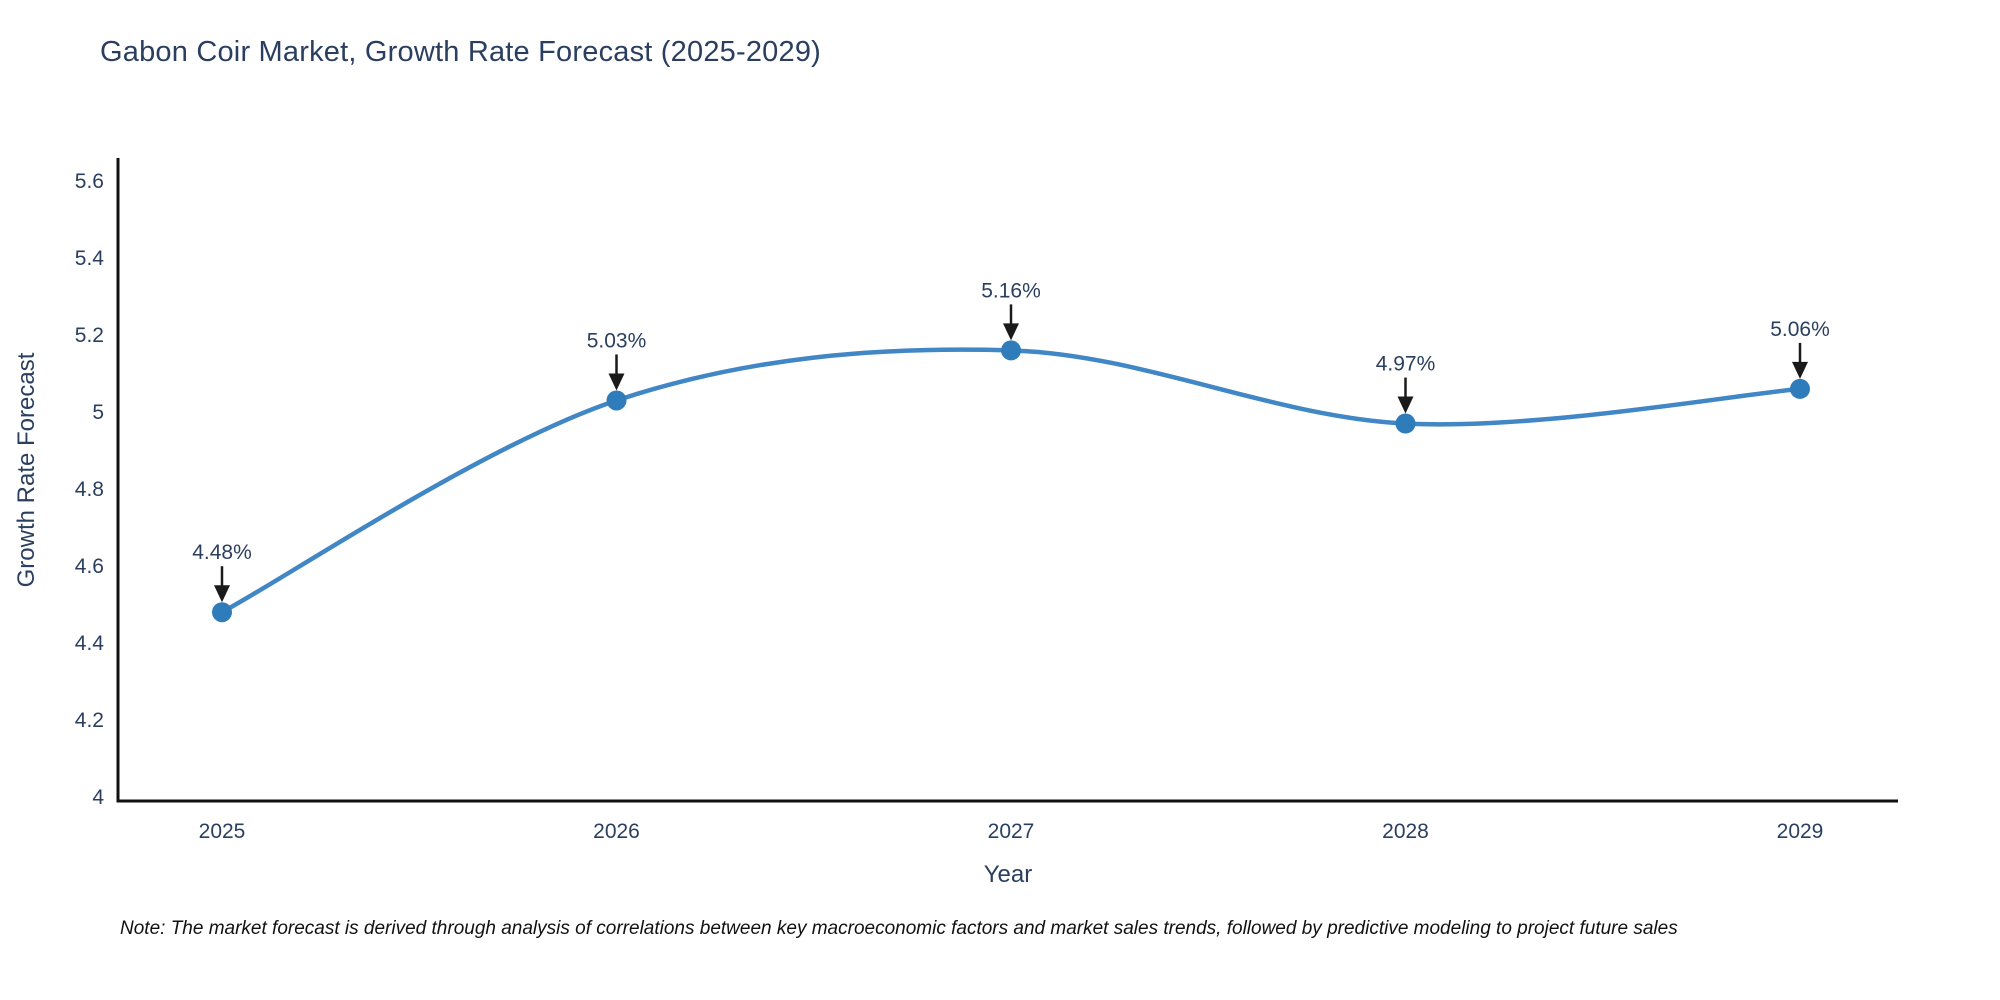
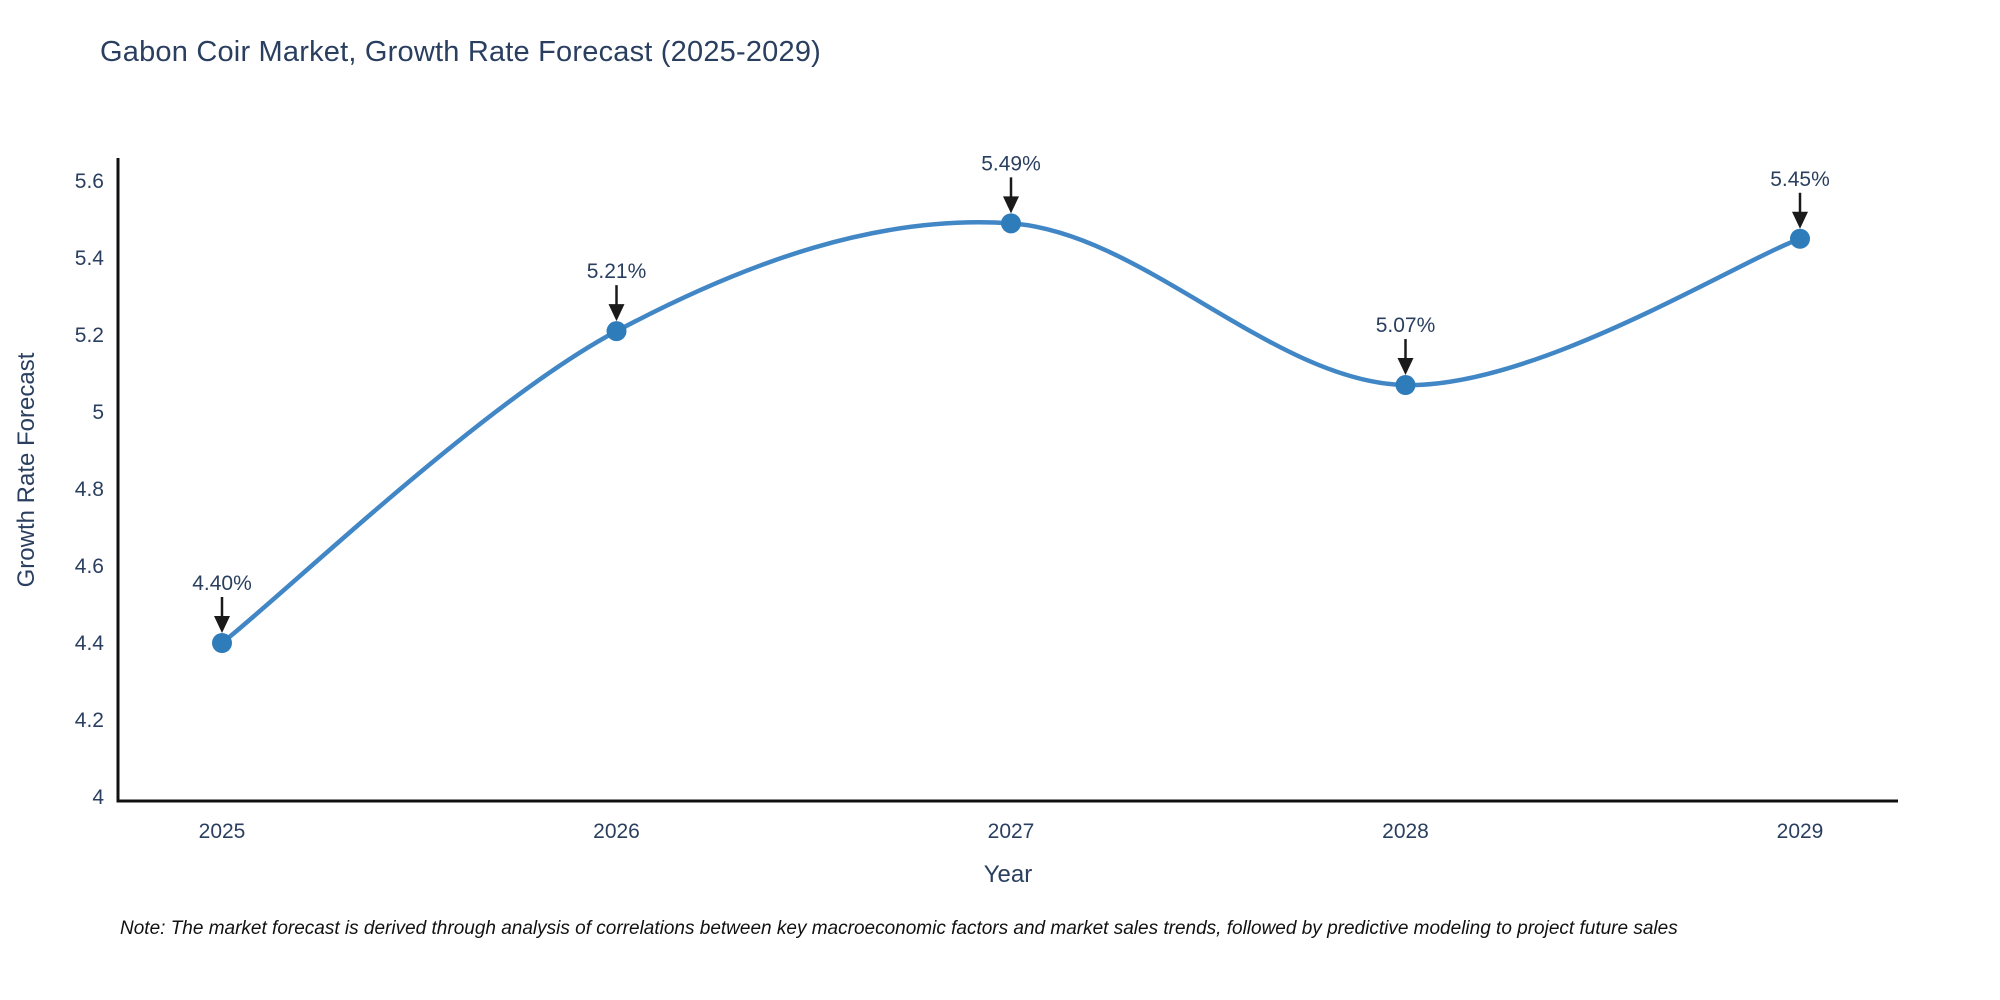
2025: 4.48% -> 4.40%
2026: 5.03% -> 5.21%
2027: 5.16% -> 5.49%
2028: 4.97% -> 5.07%
2029: 5.06% -> 5.45%
